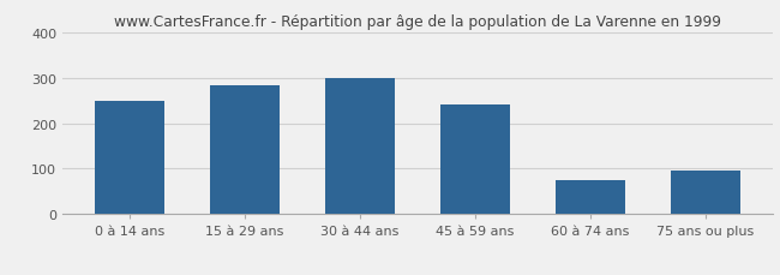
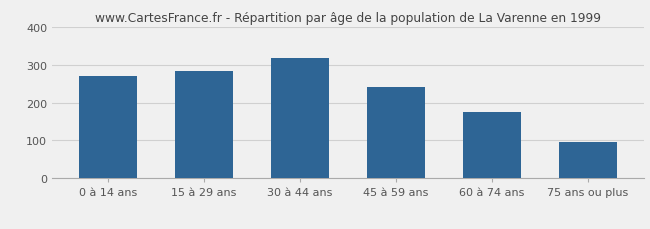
0 à 14 ans: 250 -> 270
30 à 44 ans: 300 -> 316
60 à 74 ans: 75 -> 175
